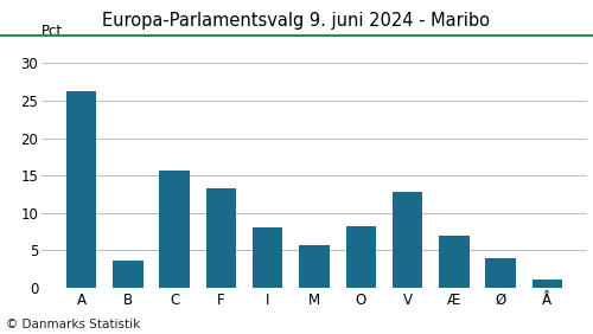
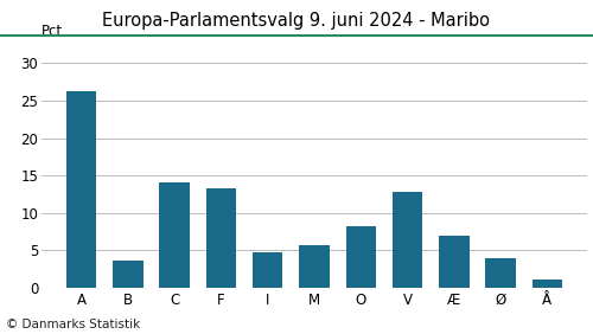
C: 15.6 -> 14.1
I: 8.0 -> 4.7
